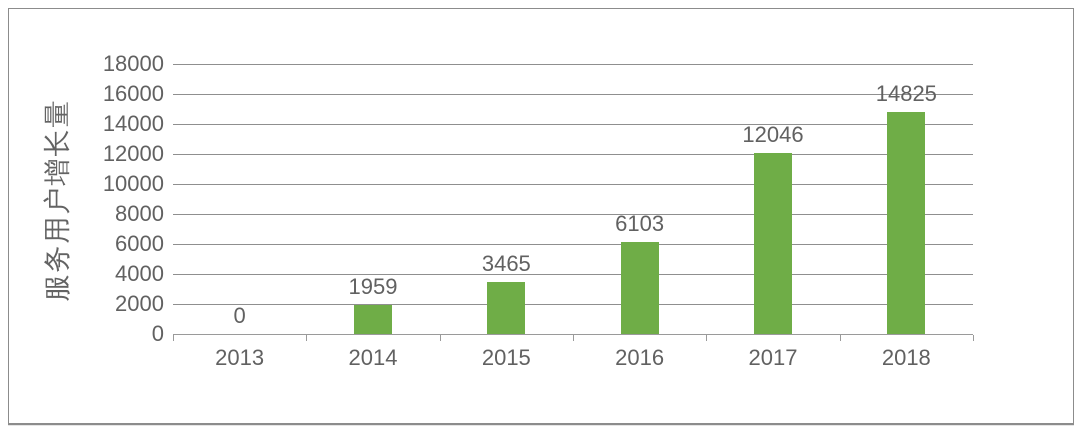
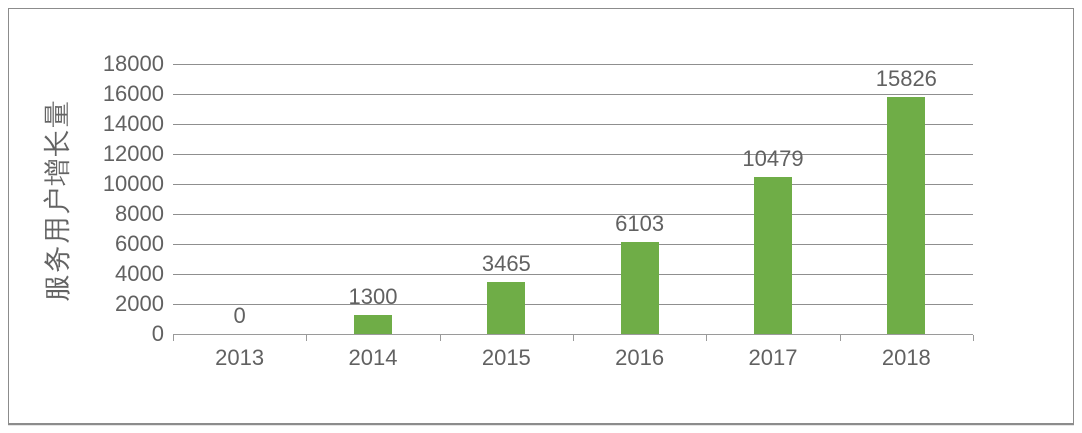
2014: 1959 -> 1300
2017: 12046 -> 10479
2018: 14825 -> 15826
